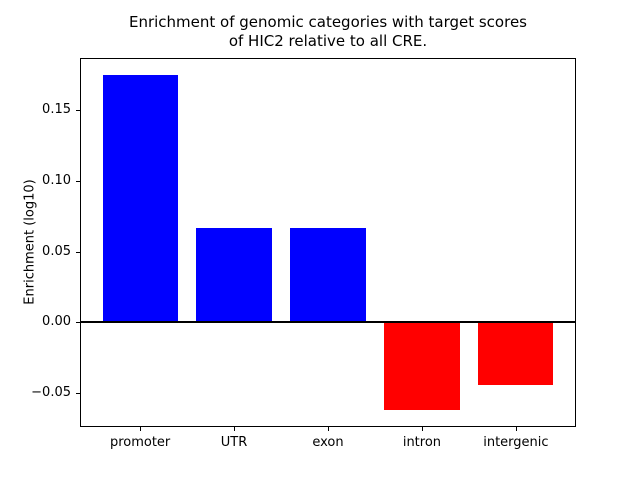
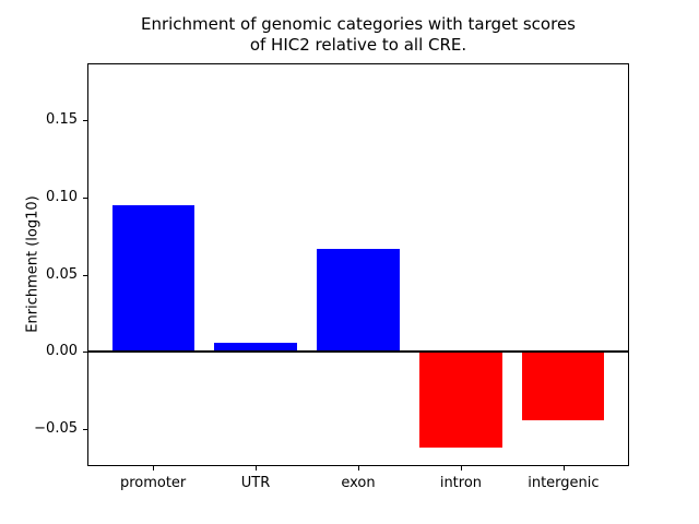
promoter: 0.175 -> 0.095
UTR: 0.067 -> 0.006
